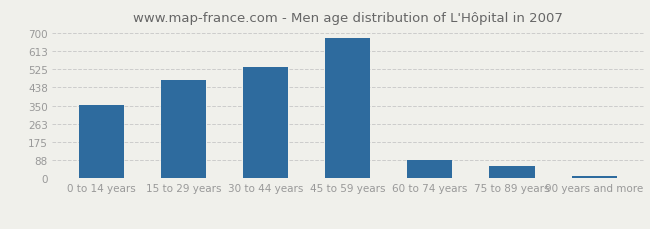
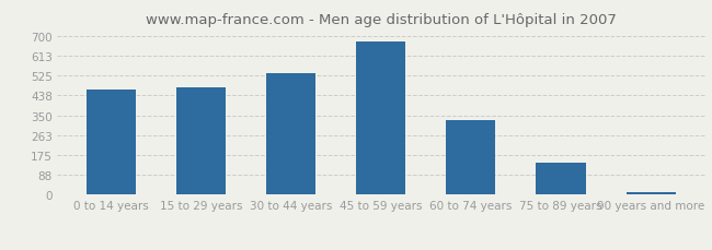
0 to 14 years: 355 -> 462
60 to 74 years: 90 -> 328
75 to 89 years: 60 -> 142
